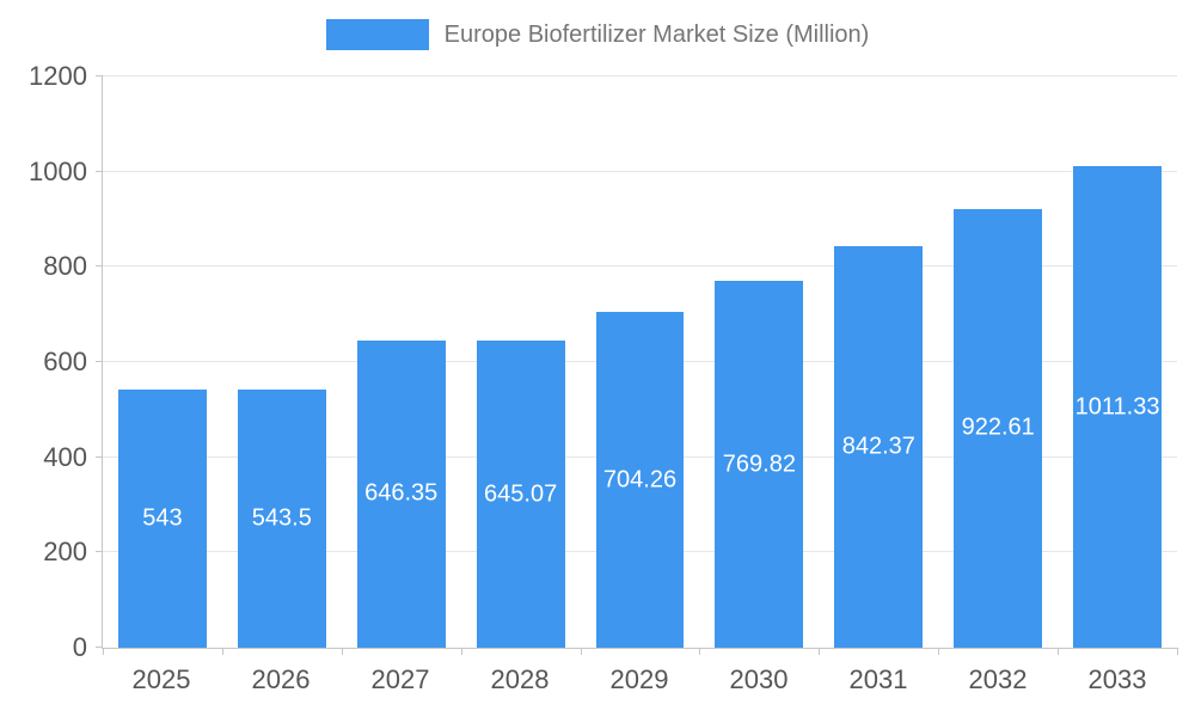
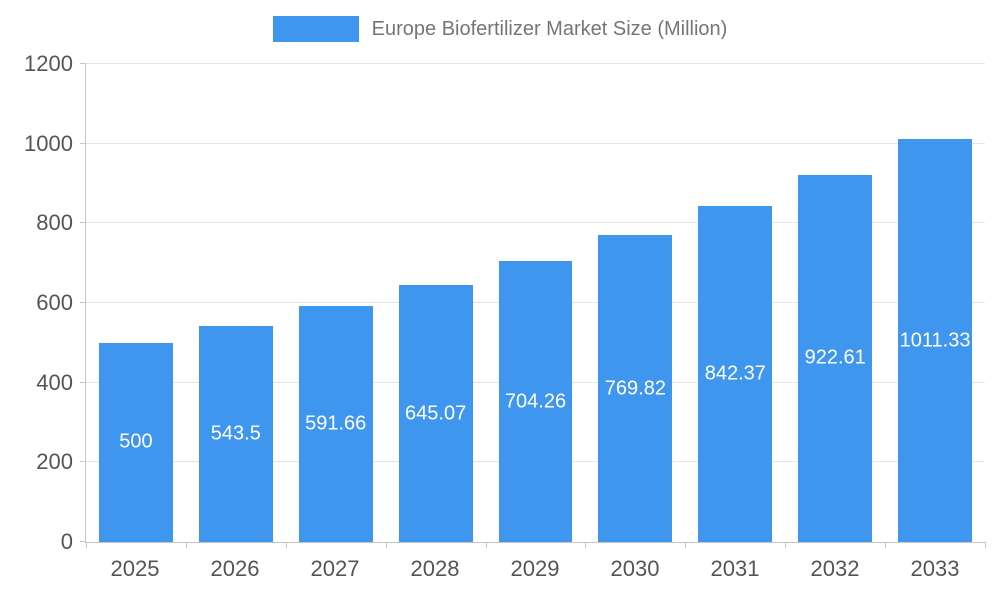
2025: 543 -> 500
2027: 646.35 -> 591.66
